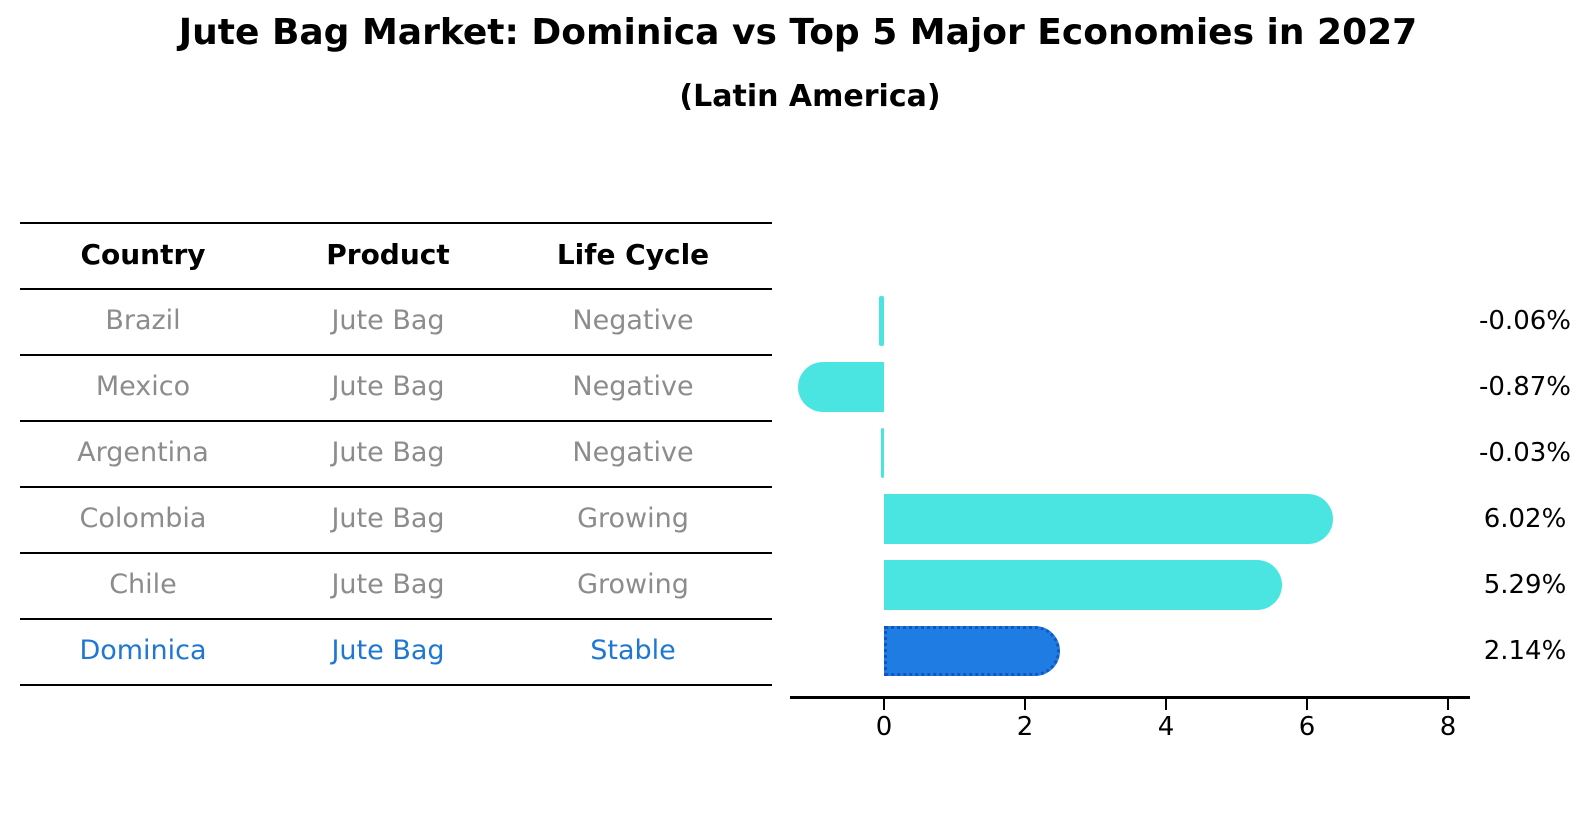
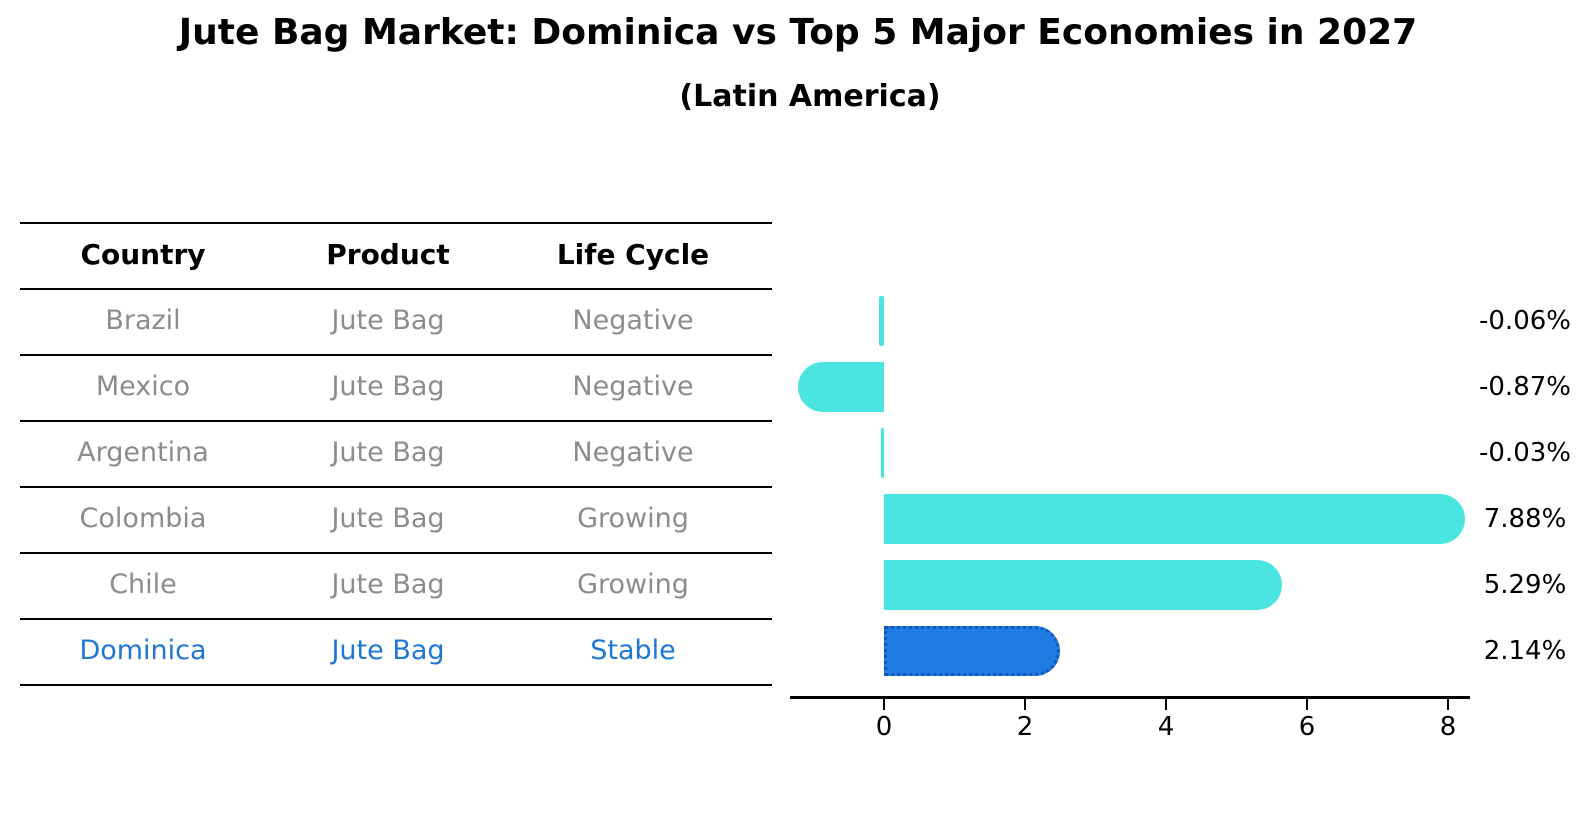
Colombia: 6.02% -> 7.88%
